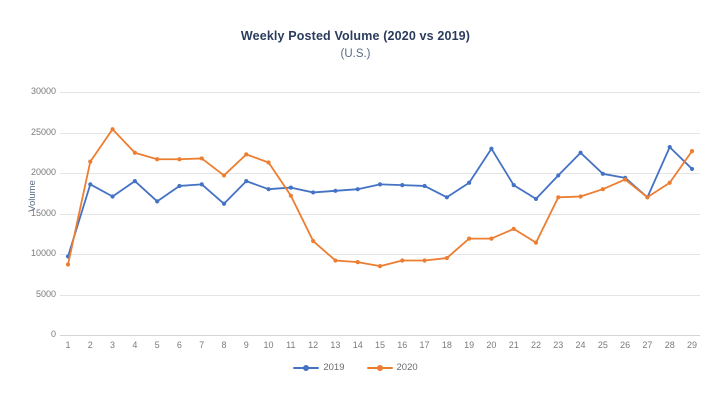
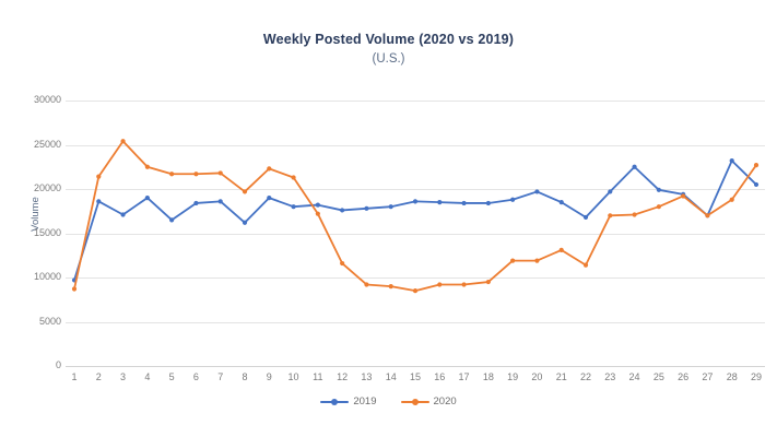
2019/18: 17000 -> 18000
2019/20: 23000 -> 20000
